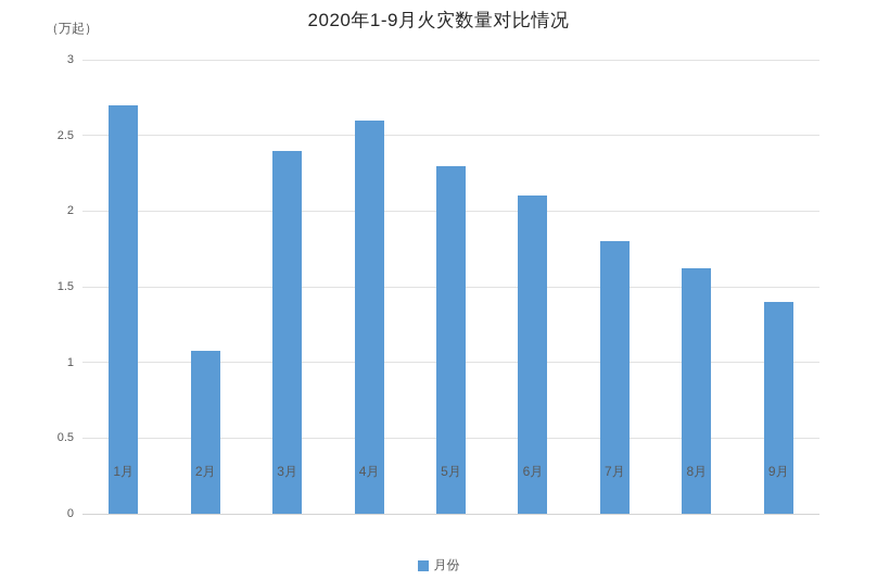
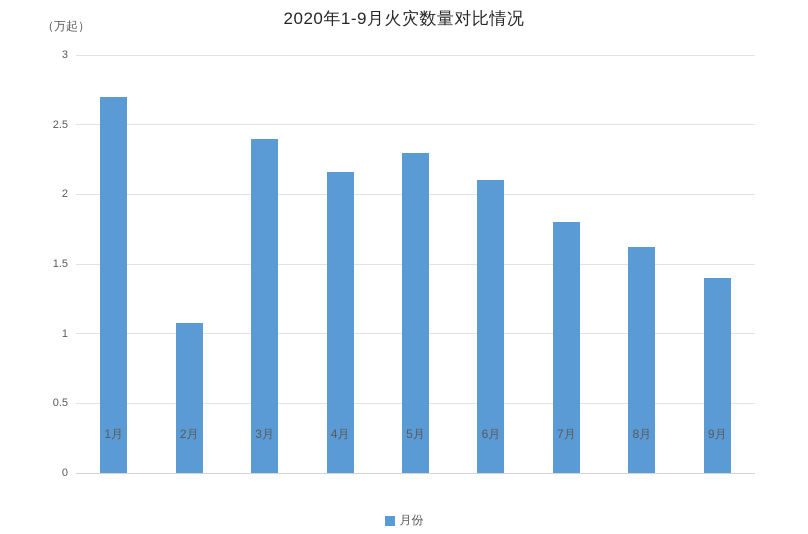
4月: 2.60 -> 2.16
